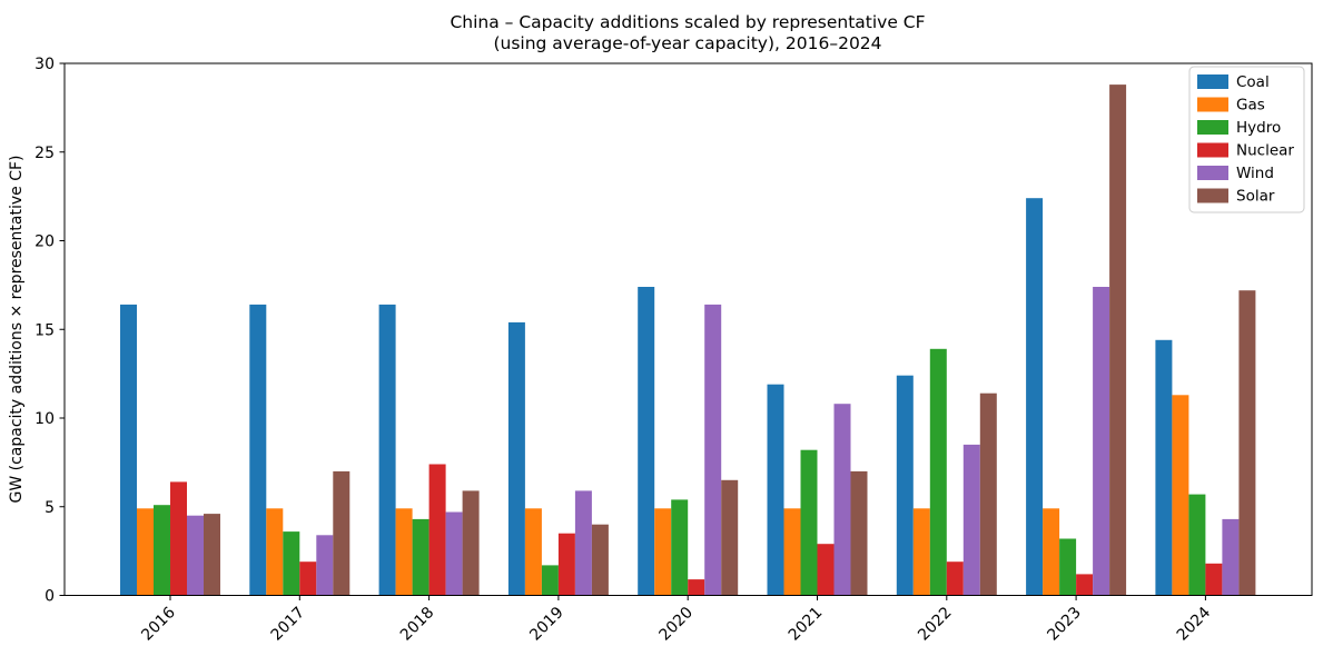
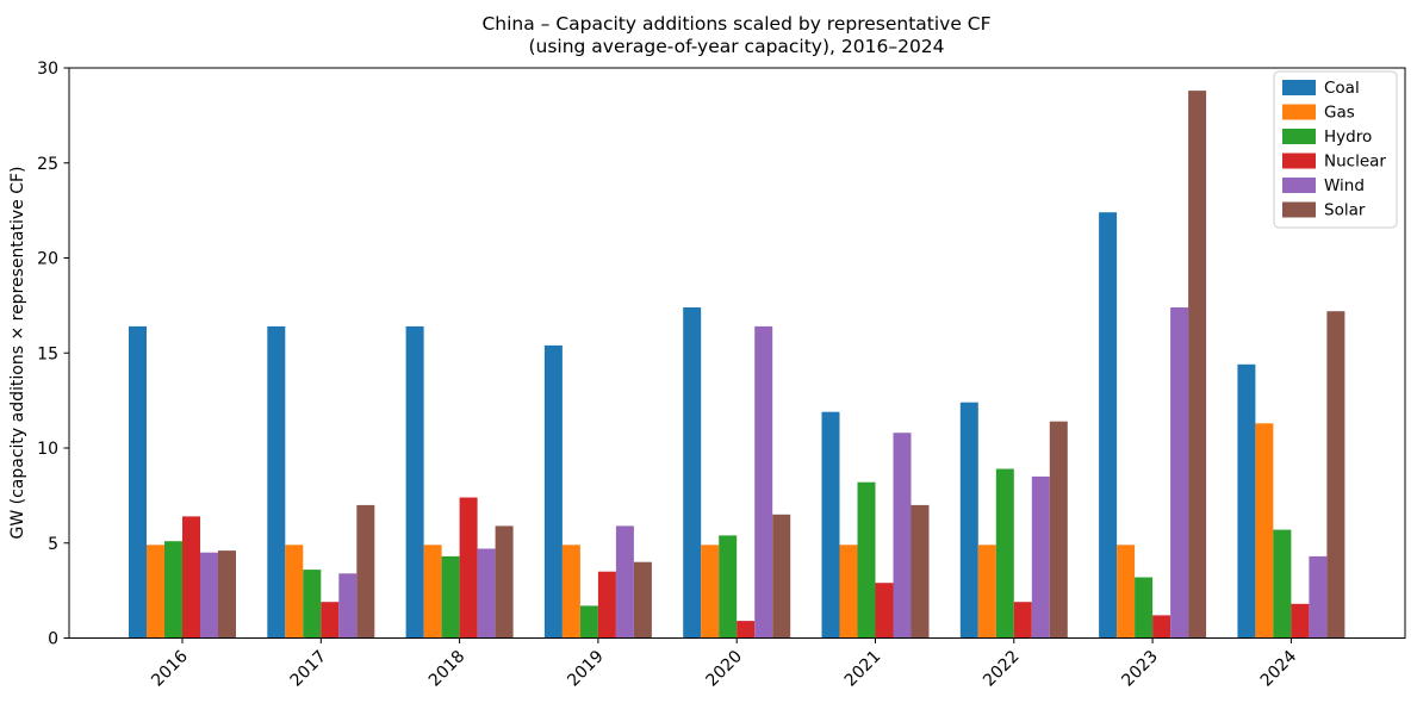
Hydro/2022: 13.9 -> 8.9
